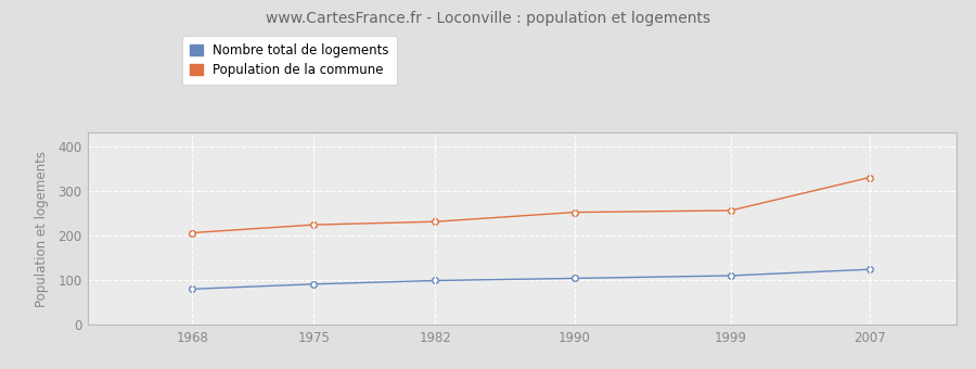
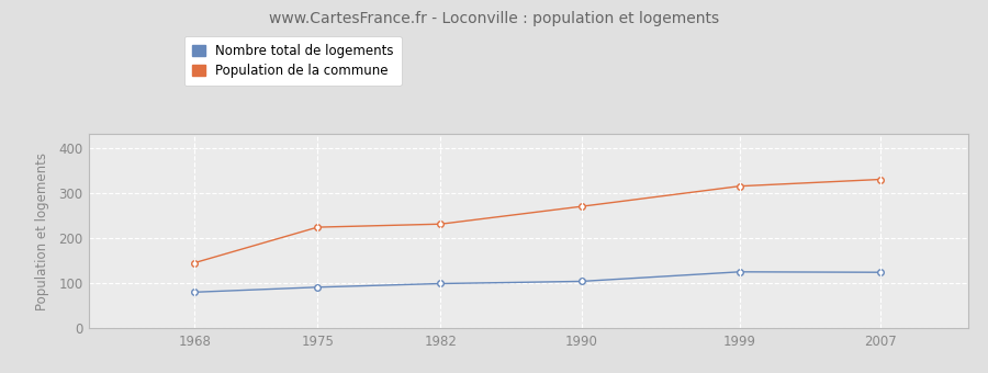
Population de la commune/1968: 206 -> 145
Population de la commune/1990: 252 -> 270
Nombre total de logements/1999: 110 -> 125
Population de la commune/1999: 256 -> 315
